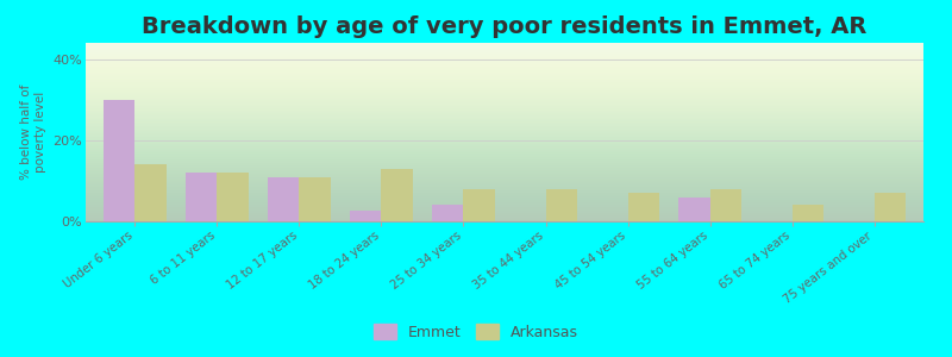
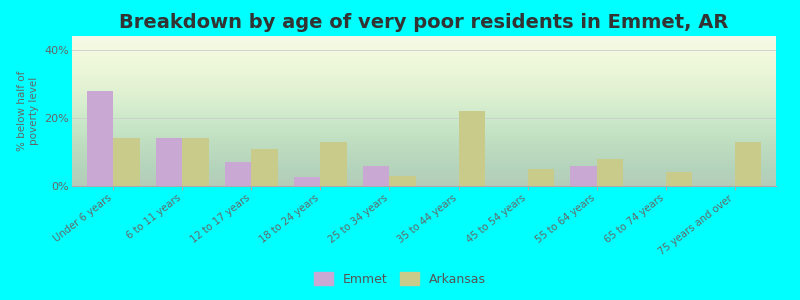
Emmet/Under 6 years: 30.0% -> 28.0%
Emmet/6 to 11 years: 12.0% -> 14.0%
Arkansas/6 to 11 years: 12% -> 14%
Emmet/12 to 17 years: 11.0% -> 7.0%
Emmet/25 to 34 years: 4.0% -> 6.0%
Arkansas/25 to 34 years: 8% -> 3%
Arkansas/35 to 44 years: 8% -> 22%
Arkansas/45 to 54 years: 7% -> 5%
Arkansas/75 years and over: 7% -> 13%
